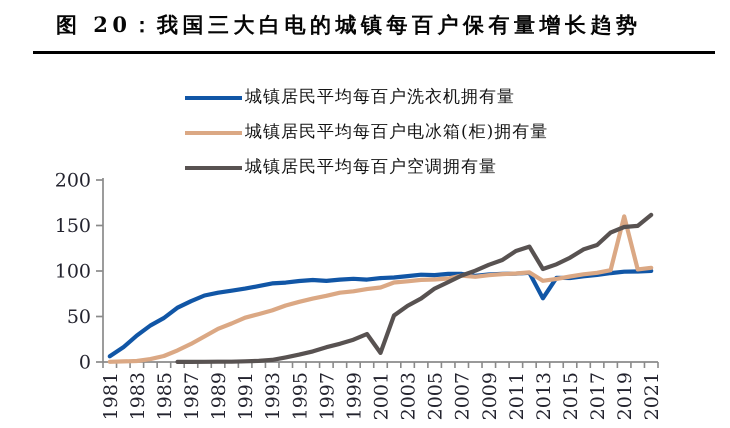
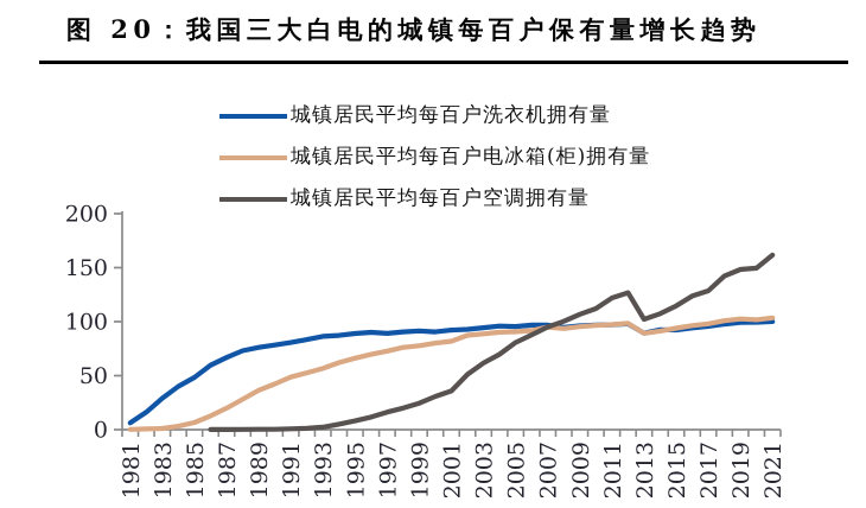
城镇居民平均每百户空调拥有量/2001: 10 -> 40
城镇居民平均每百户洗衣机拥有量/2013: 70 -> 90
城镇居民平均每百户电冰箱(柜)拥有量/2019: 160 -> 100
